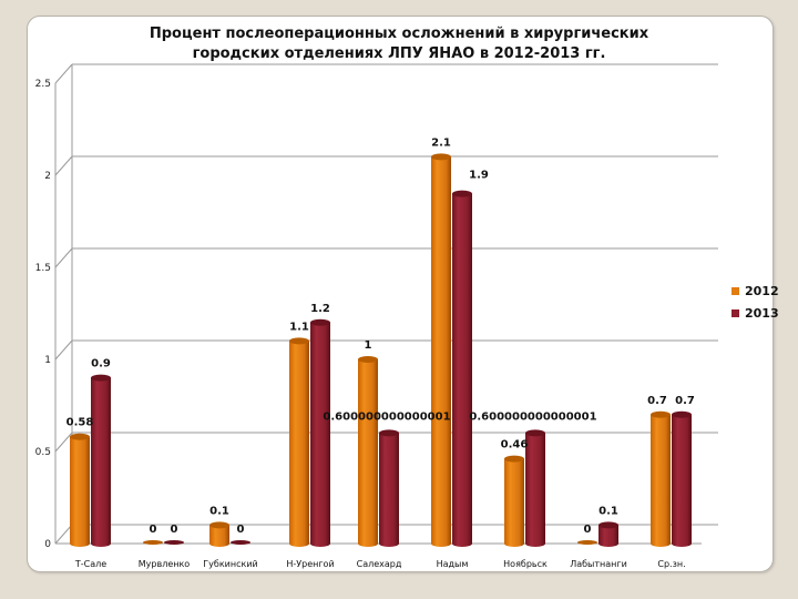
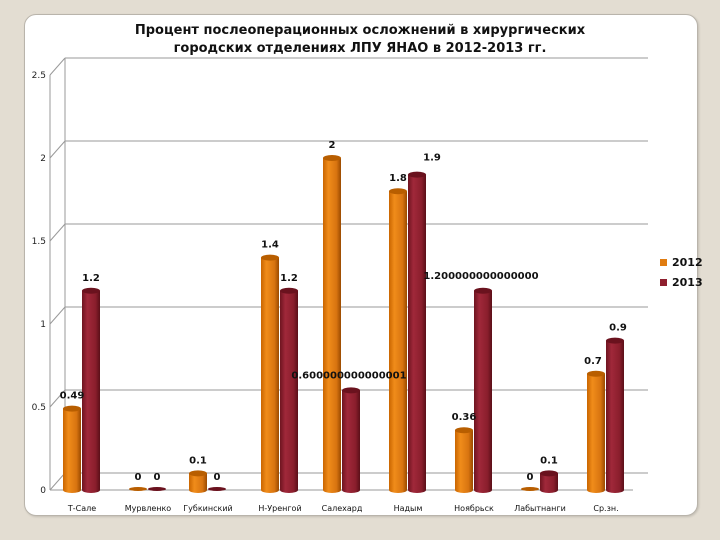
2012/Т-Сале: 0.58 -> 0.49
2013/Т-Сале: 0.9 -> 1.2
2012/Н-Уренгой: 1.1 -> 1.4
2012/Салехард: 1 -> 2
2012/Надым: 2.1 -> 1.8
2012/Ноябрьск: 0.46 -> 0.36
2013/Ноябрьск: 0.600000000000001 -> 1.200000000000000
2013/Ср.зн.: 0.7 -> 0.9
